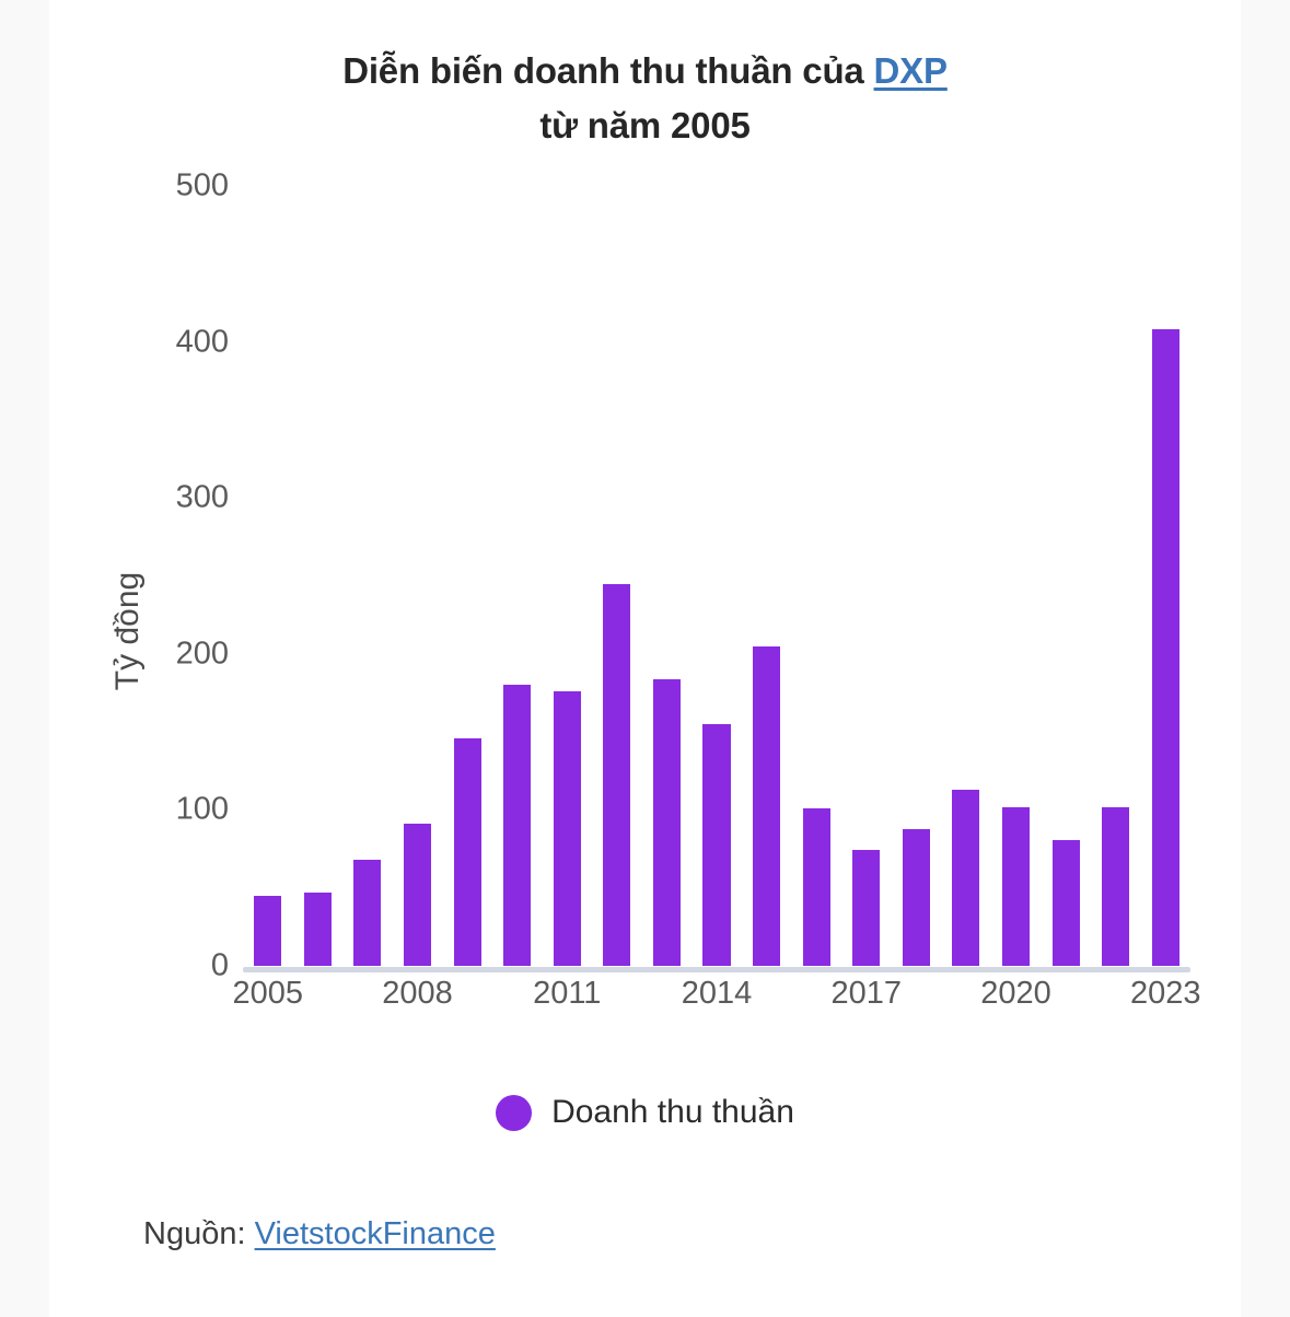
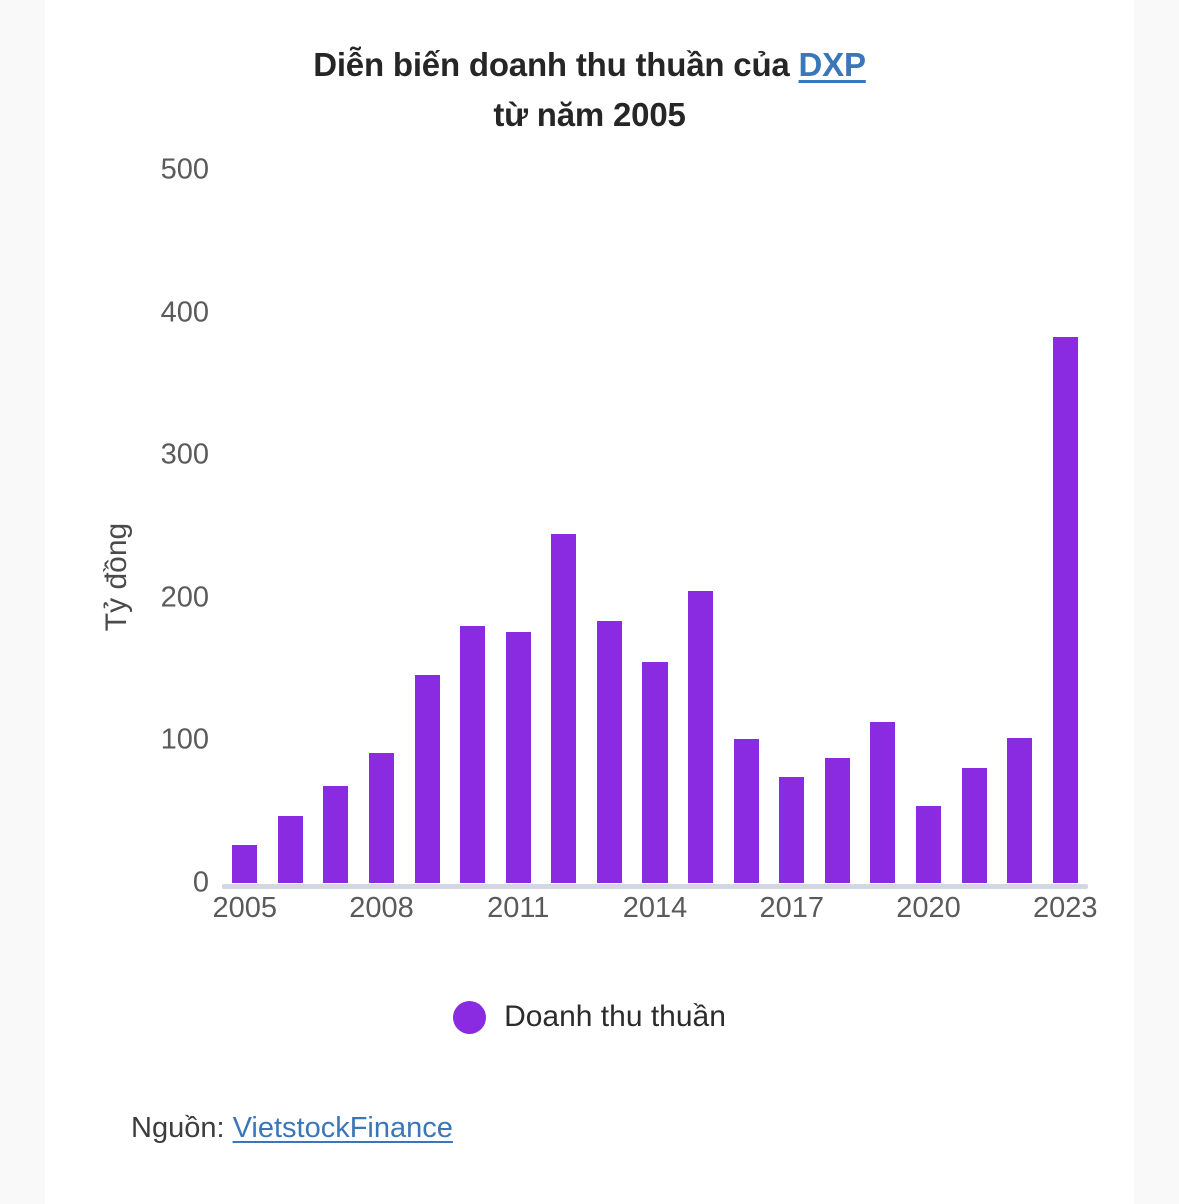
2005: 45 -> 27
2020: 102 -> 54
2023: 408 -> 383
